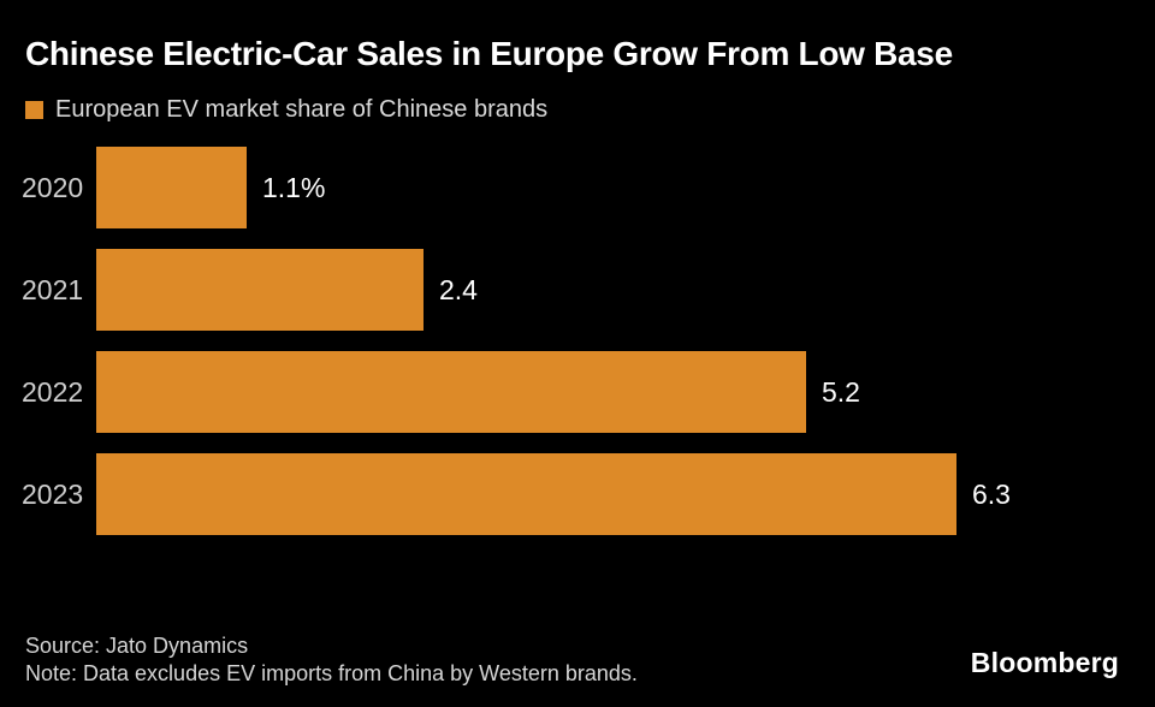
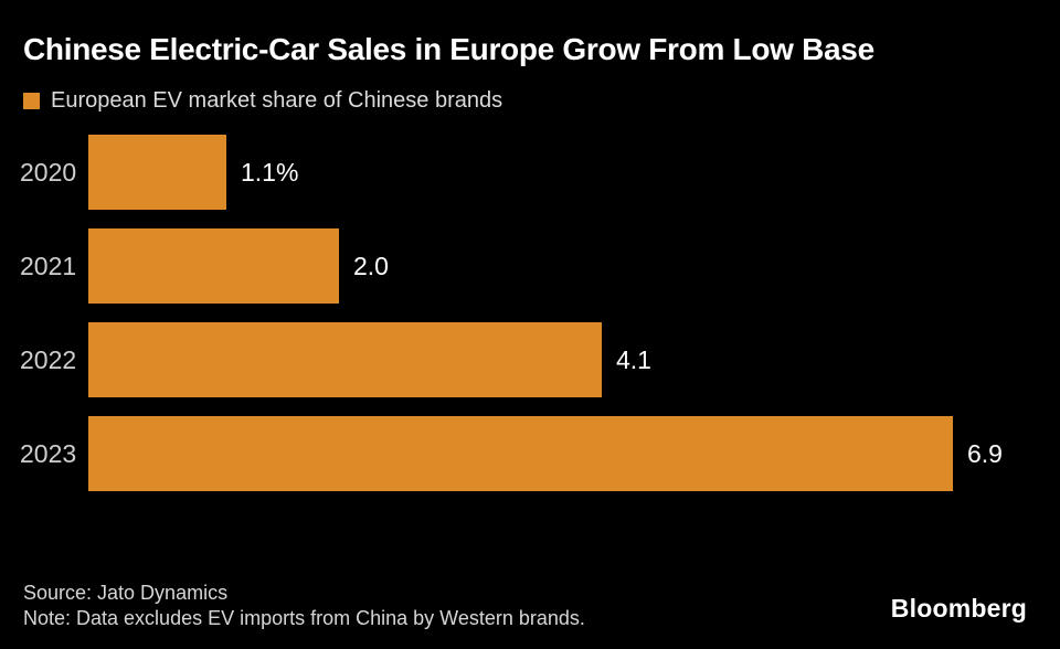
2021: 2.4 -> 2.0
2022: 5.2 -> 4.1
2023: 6.3 -> 6.9
